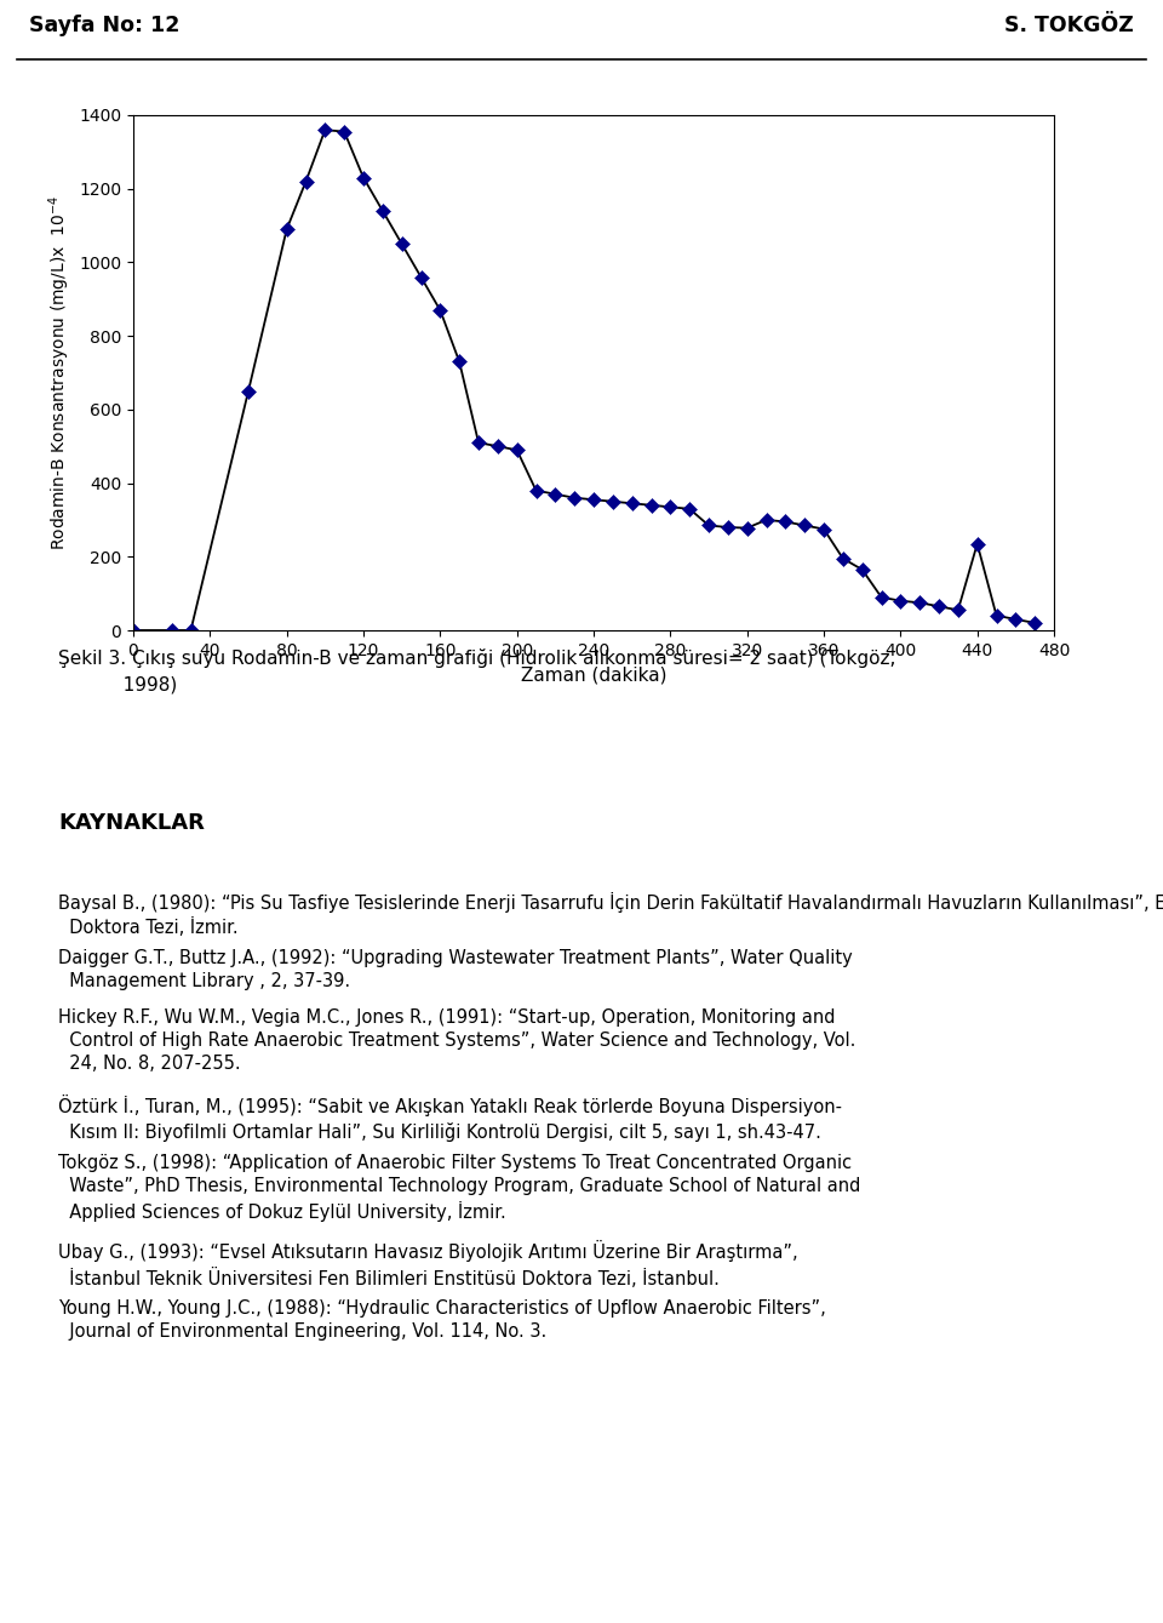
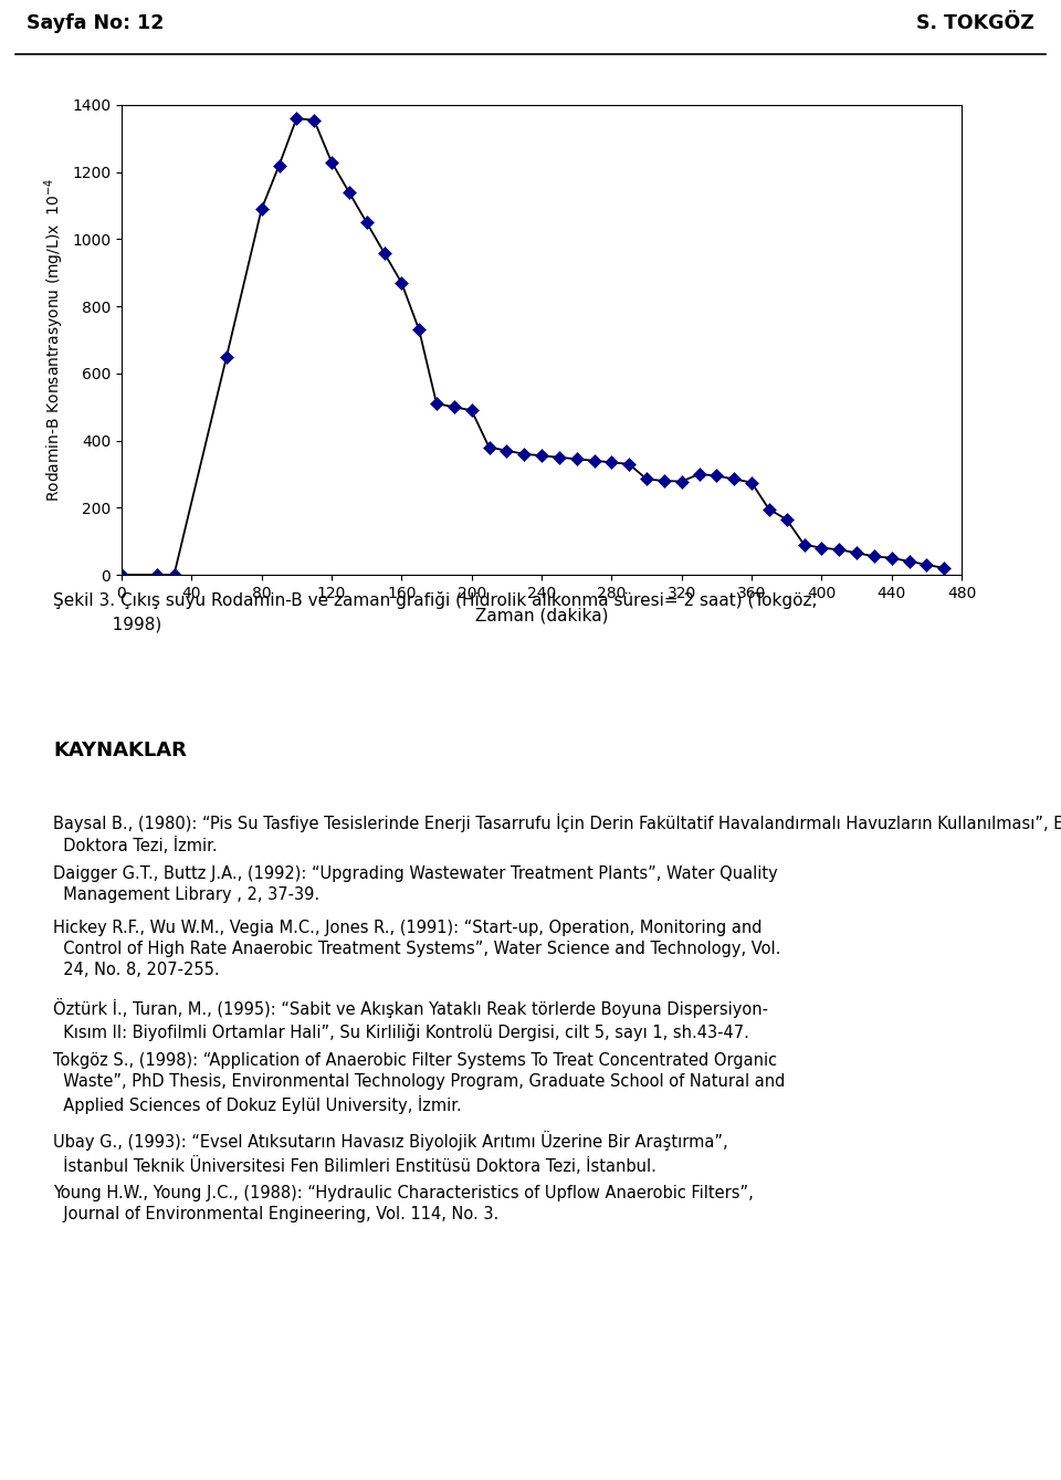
440: 235 -> 50
